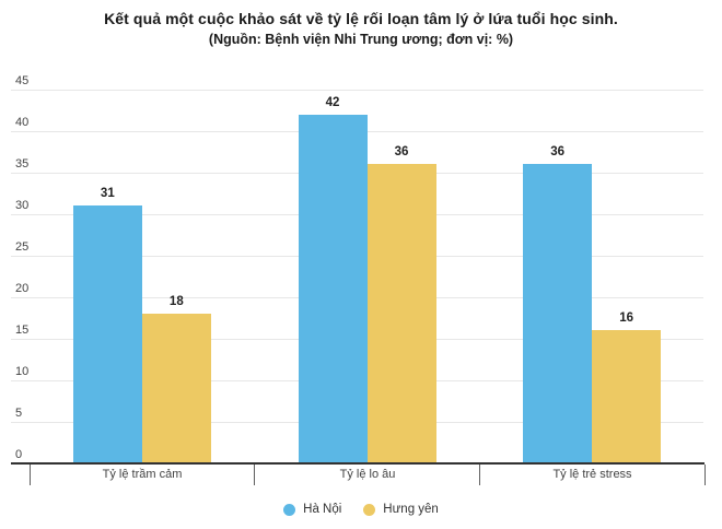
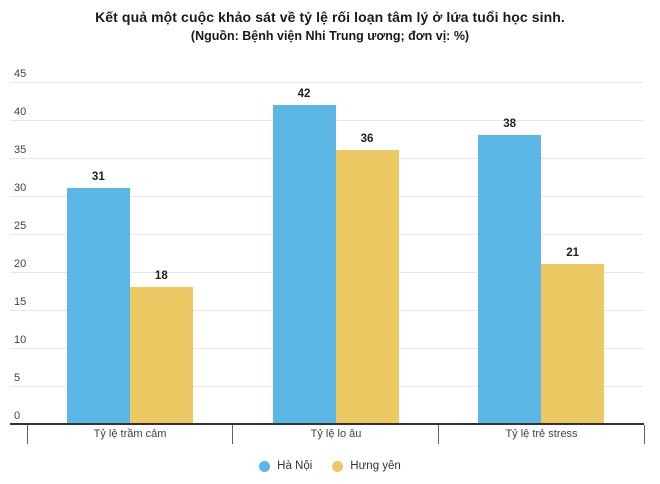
Hà Nội/Tỷ lệ trẻ stress: 36 -> 38
Hưng yên/Tỷ lệ trẻ stress: 16 -> 21
